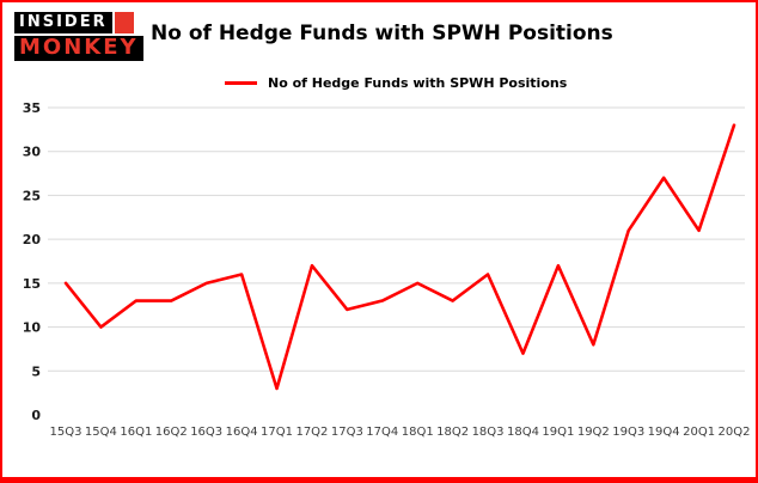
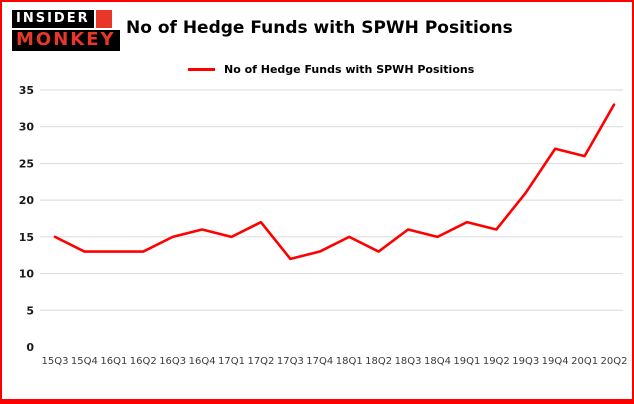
15Q4: 10 -> 13
17Q1: 3 -> 15
18Q4: 7 -> 15
19Q2: 8 -> 16
20Q1: 21 -> 26
